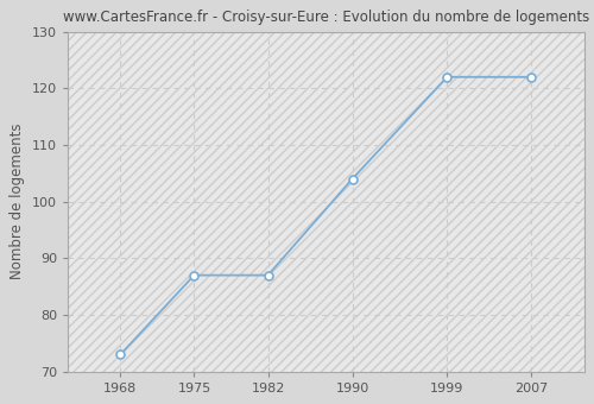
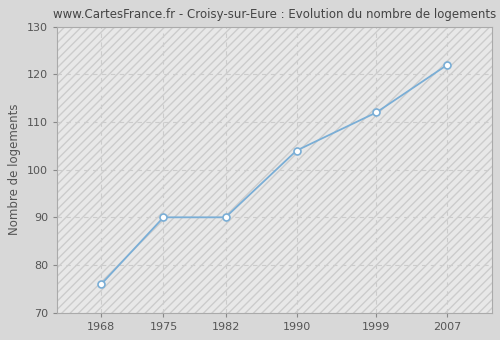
1968: 73 -> 76
1975: 87 -> 90
1982: 87 -> 90
1999: 122 -> 112
